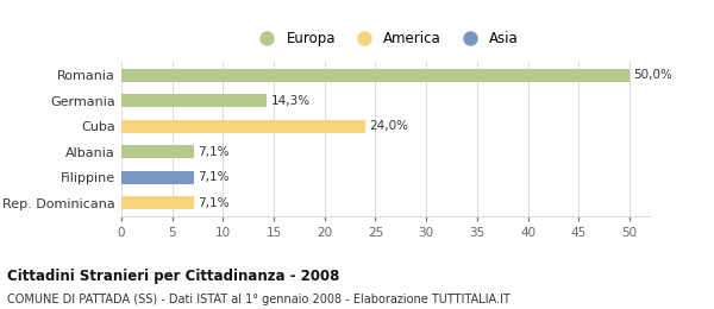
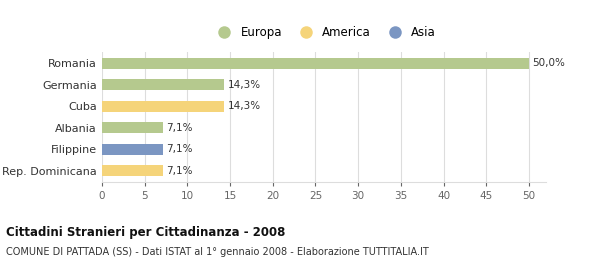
Cuba: 24,0% -> 14,3%
